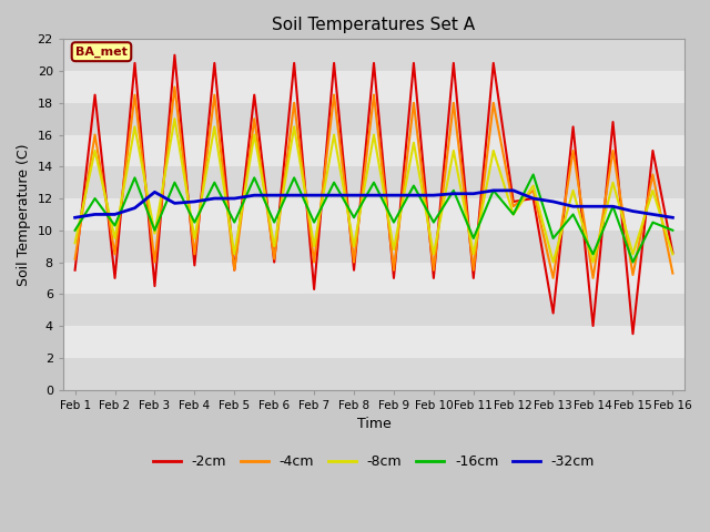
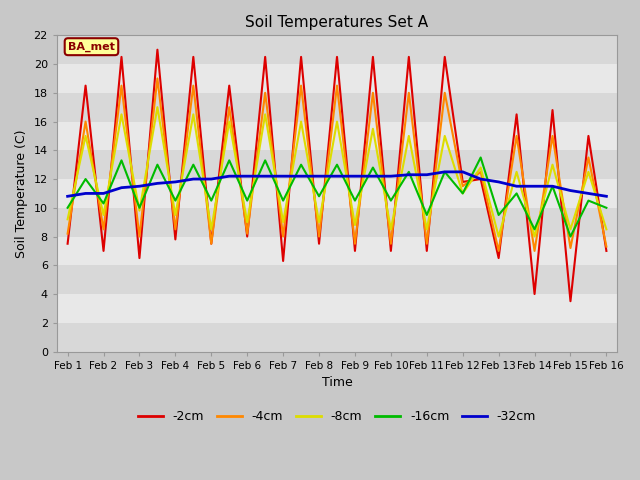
-32cm/Feb 3: 12.4 -> 11.5
-2cm/Feb 13: 4.8 -> 6.5
-2cm/Feb 16: 8.6 -> 7.0
